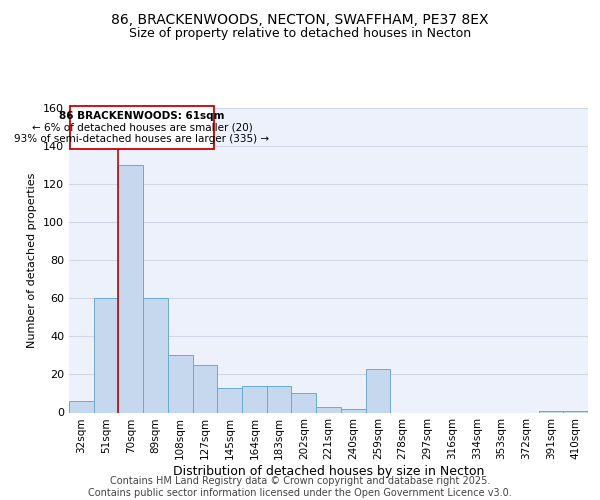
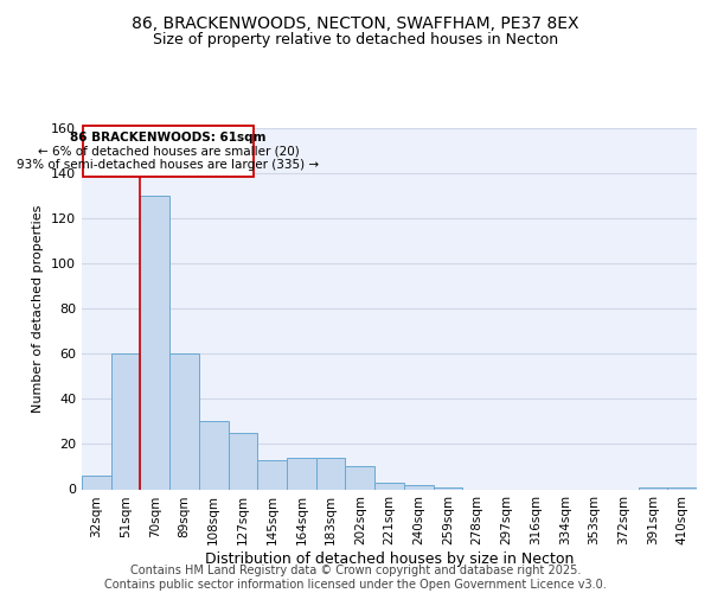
259sqm: 23 -> 1
